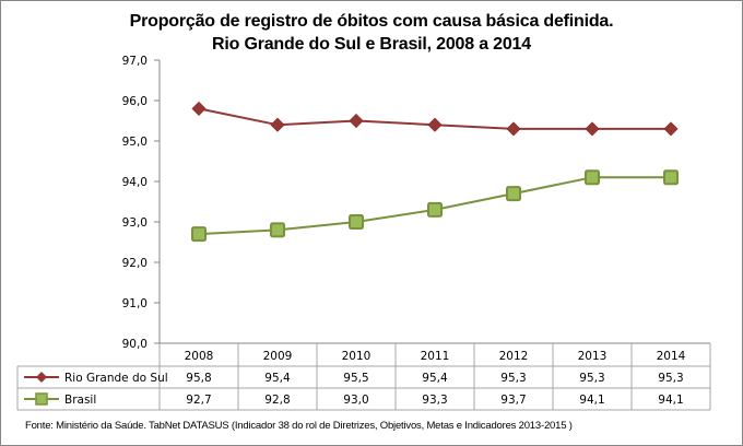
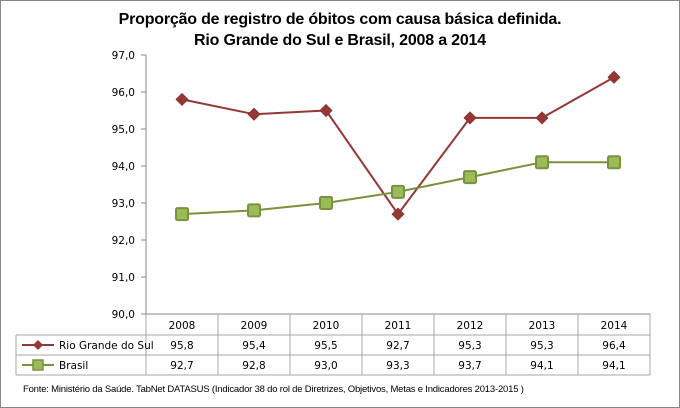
Rio Grande do Sul/2011: 95,4 -> 92,7
Rio Grande do Sul/2014: 95,3 -> 96,4
